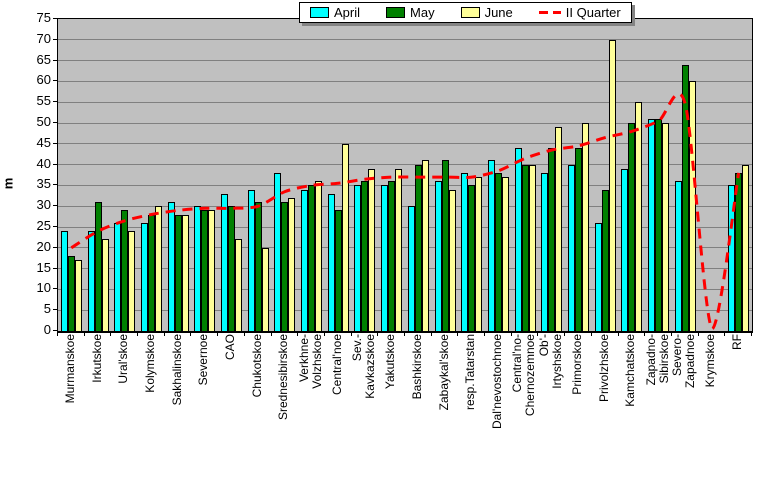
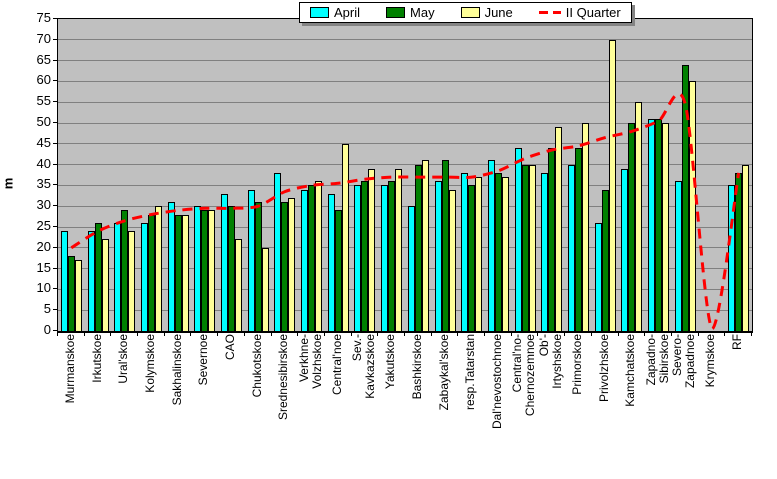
May/Irkutskoe: 31 -> 26
